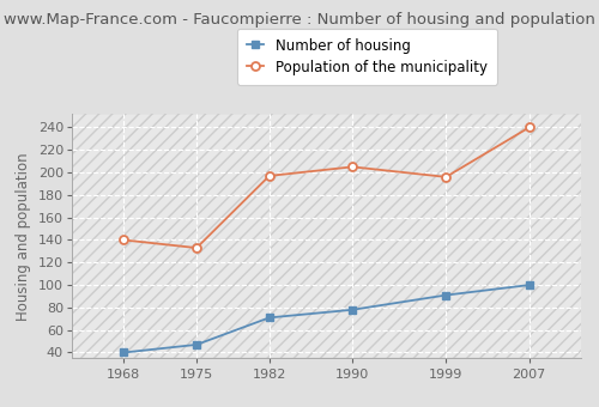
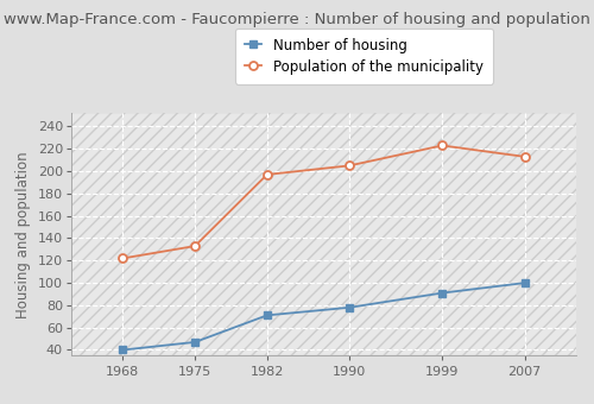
Population of the municipality/1968: 140 -> 122
Population of the municipality/1999: 196 -> 223
Population of the municipality/2007: 240 -> 213
